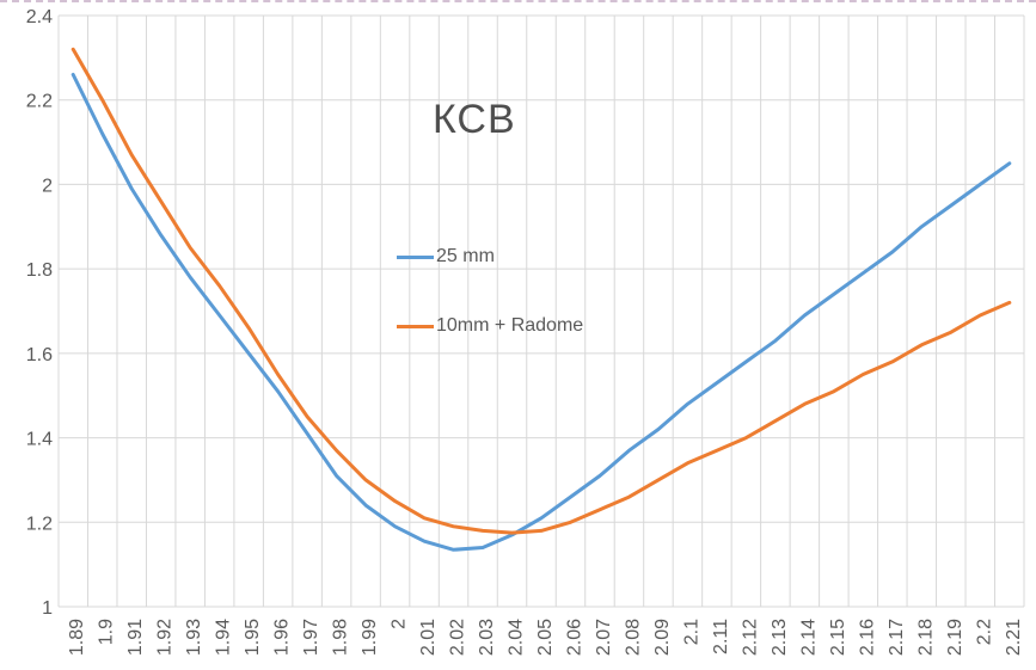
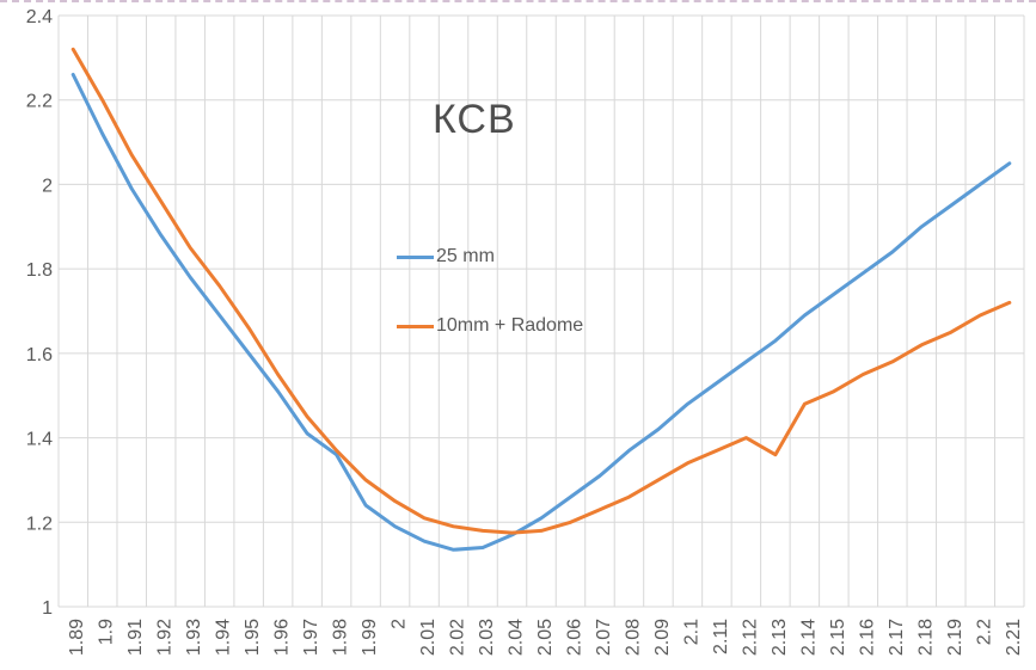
25 mm/1.98: 1.31 -> 1.36
10mm + Radome/2.13: 1.44 -> 1.36
